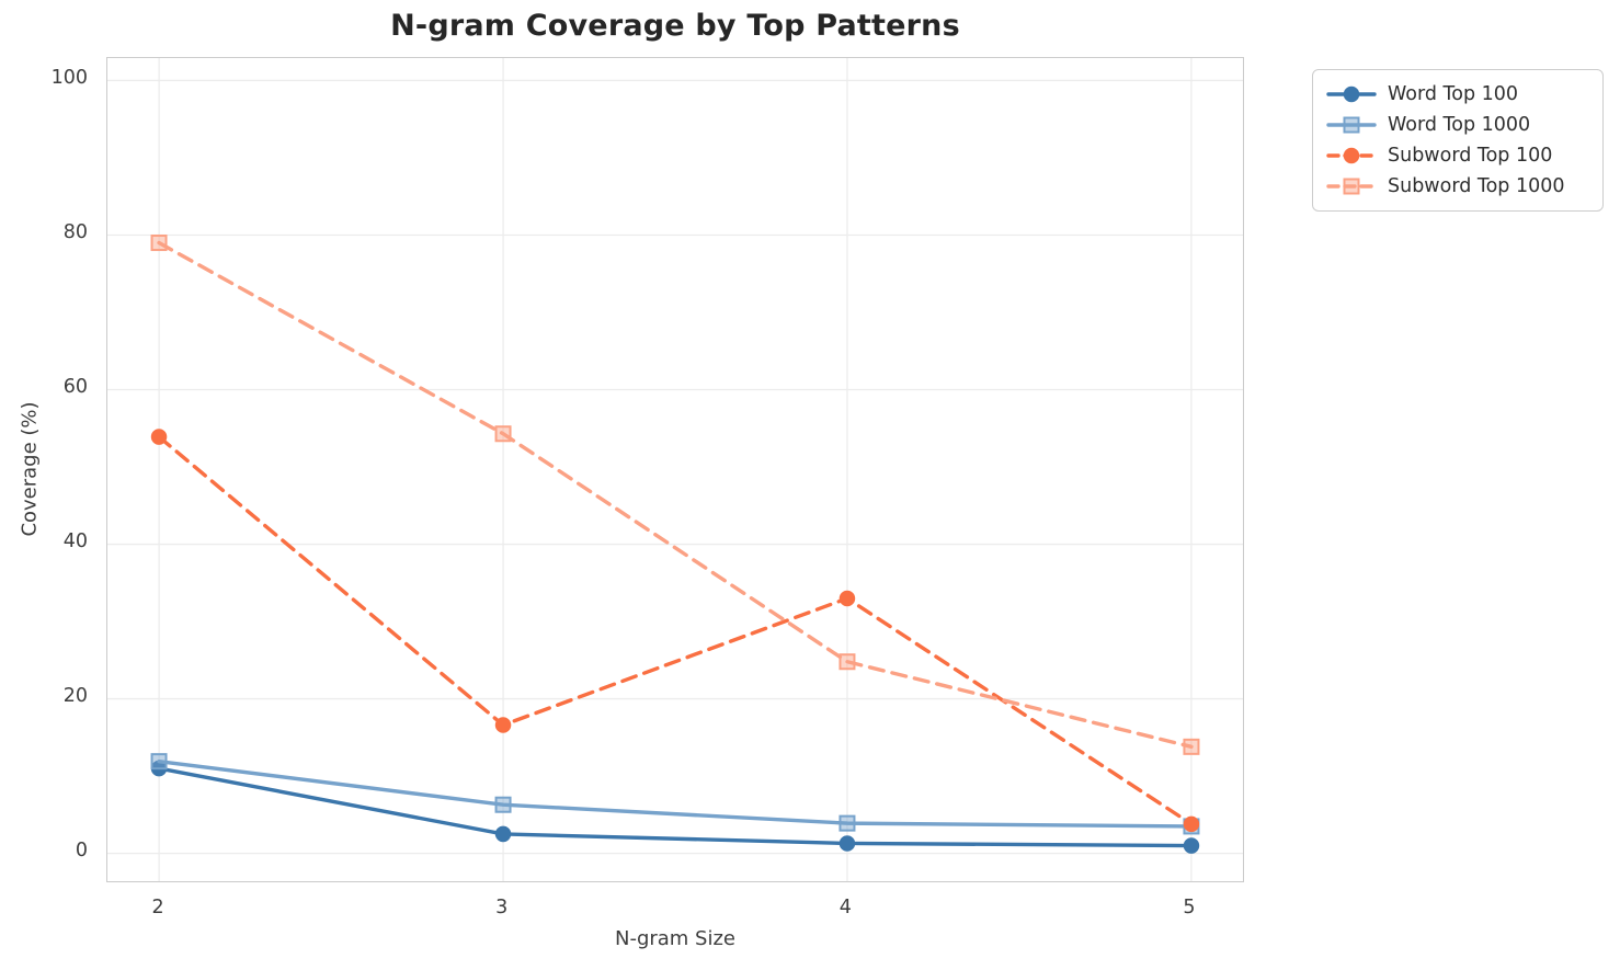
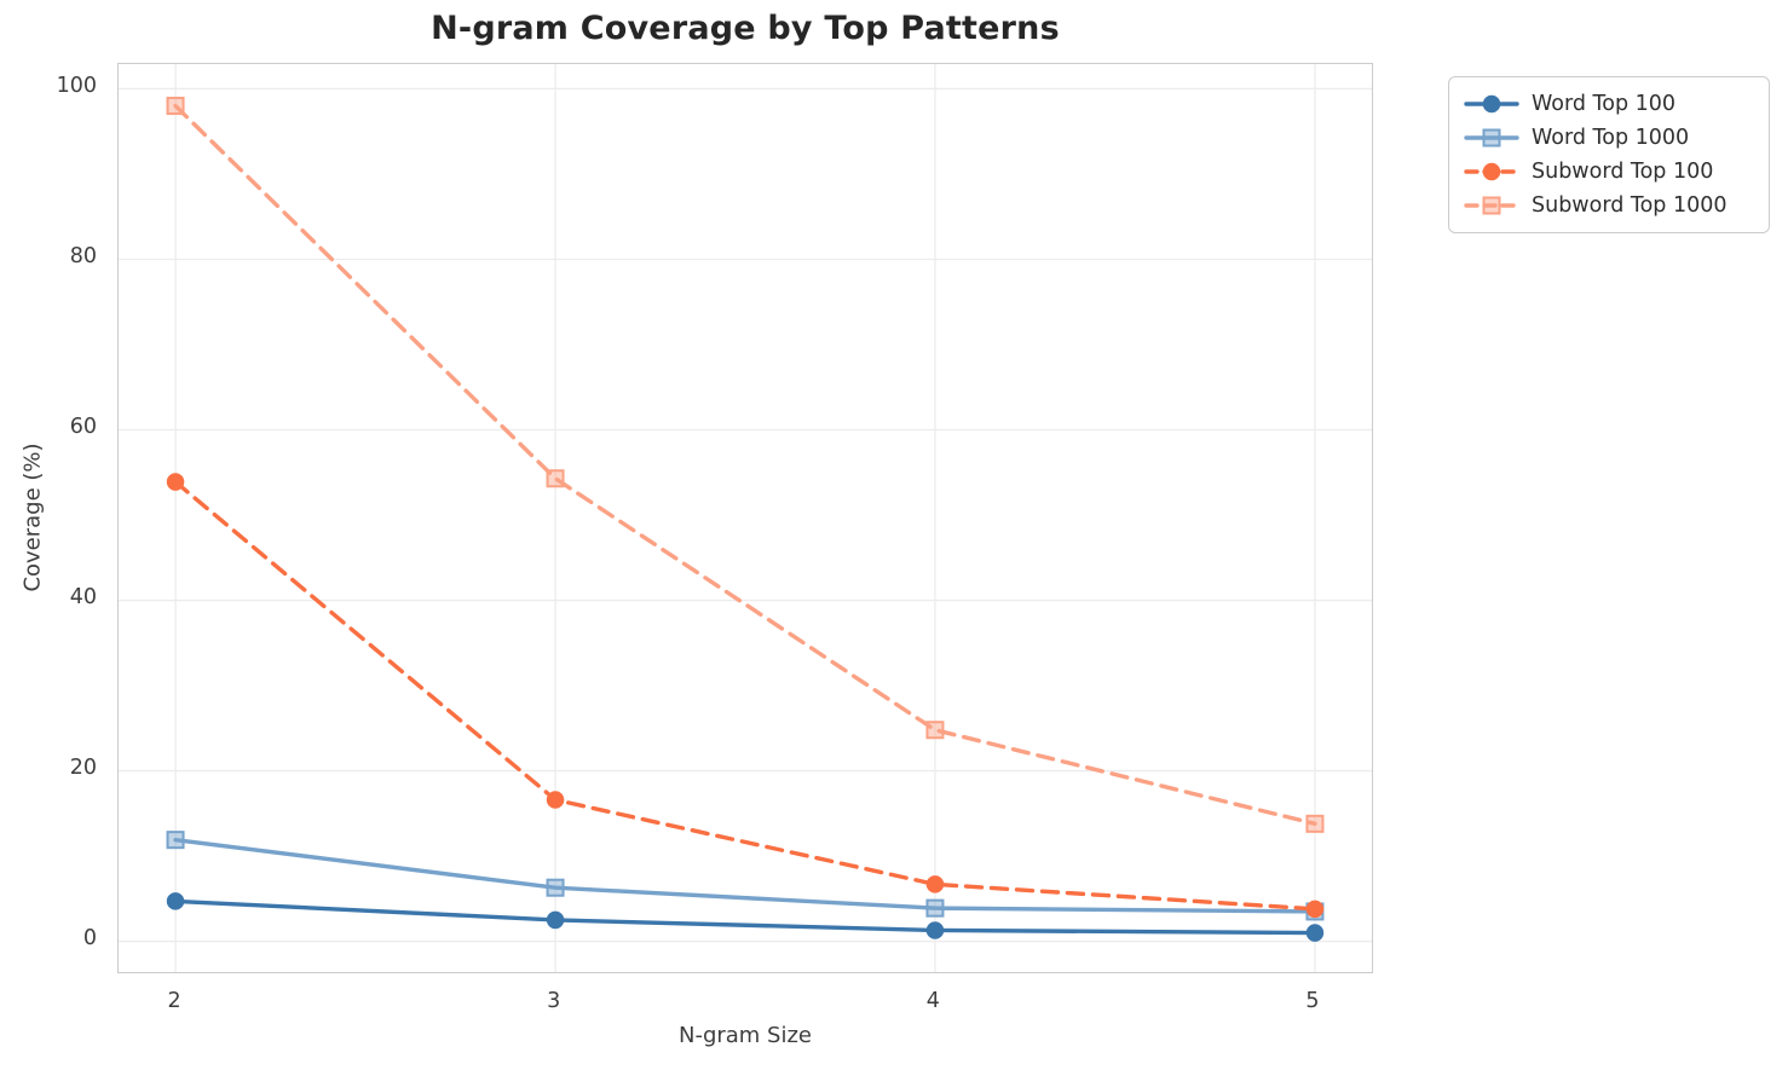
Word Top 100/2: 11 -> 5
Subword Top 1000/2: 79 -> 98
Subword Top 100/4: 33 -> 7
